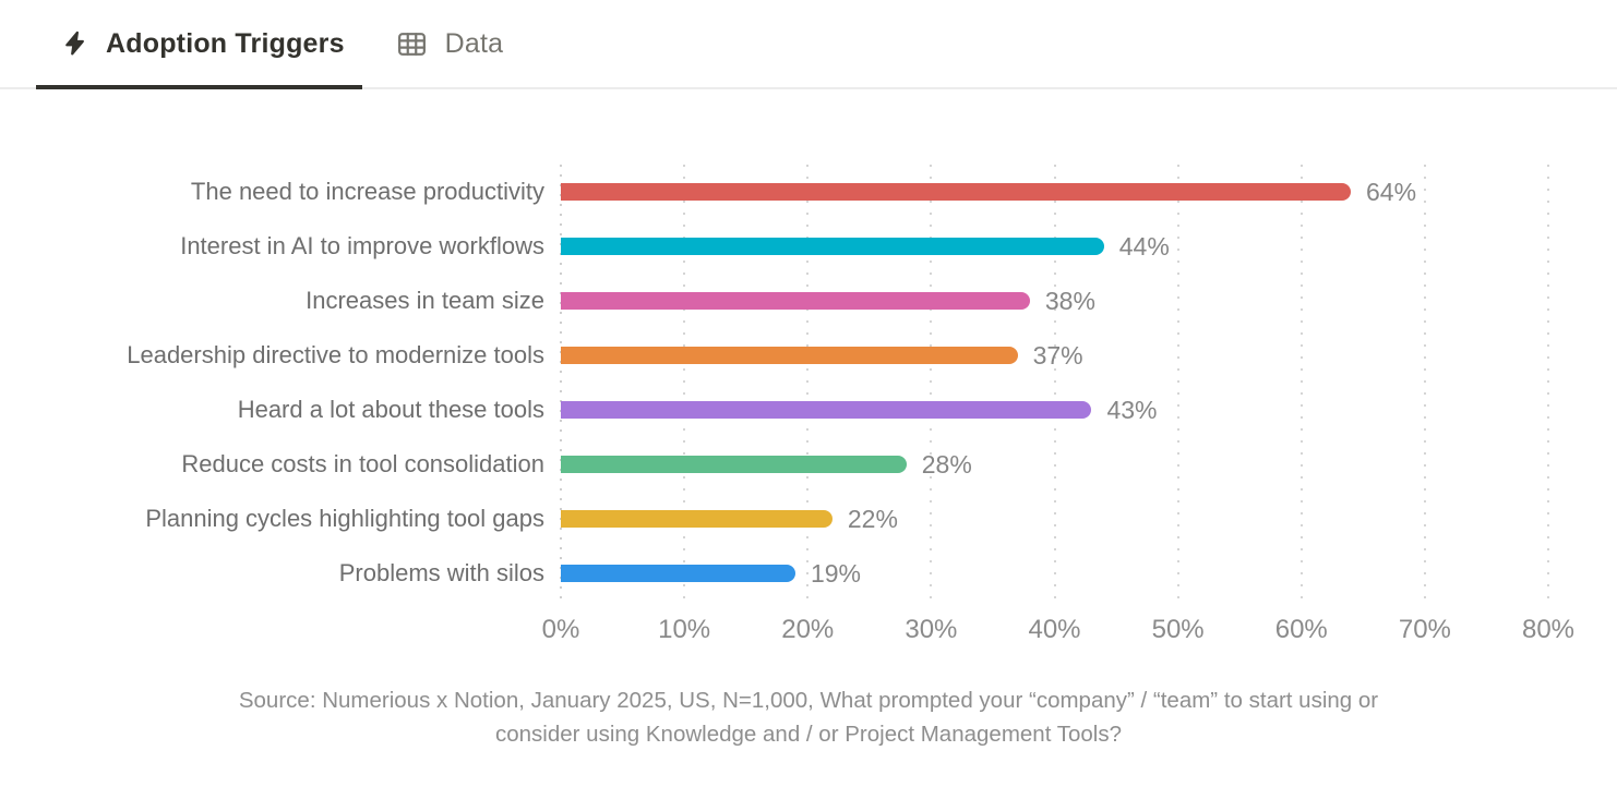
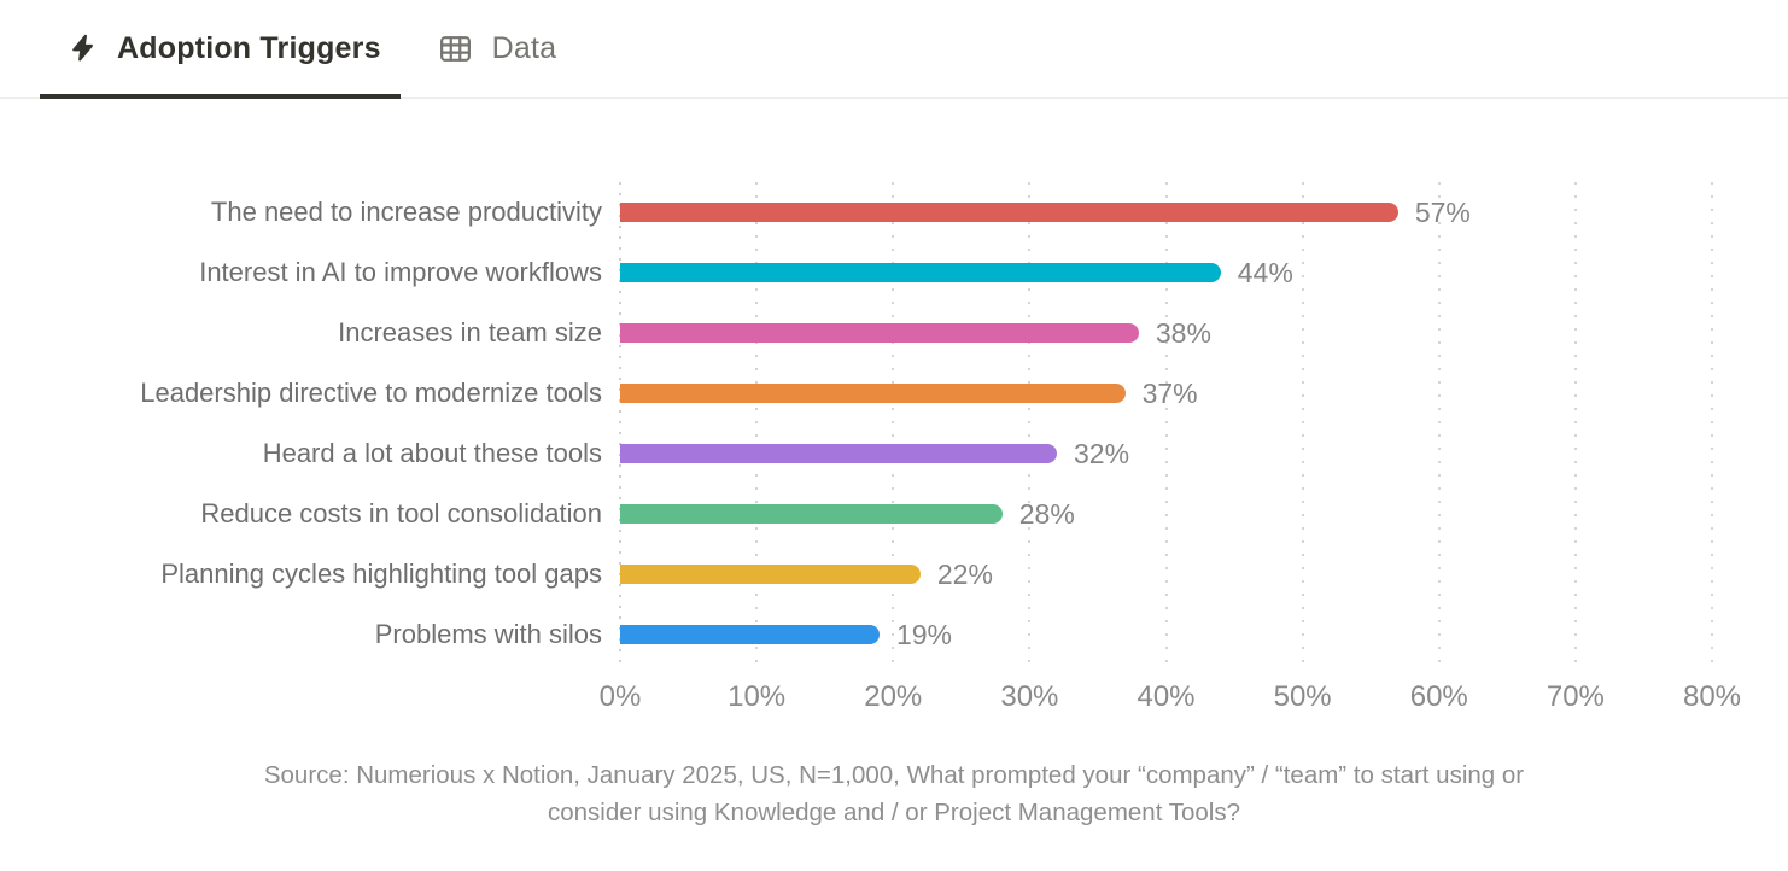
The need to increase productivity: 64% -> 57%
Heard a lot about these tools: 43% -> 32%
